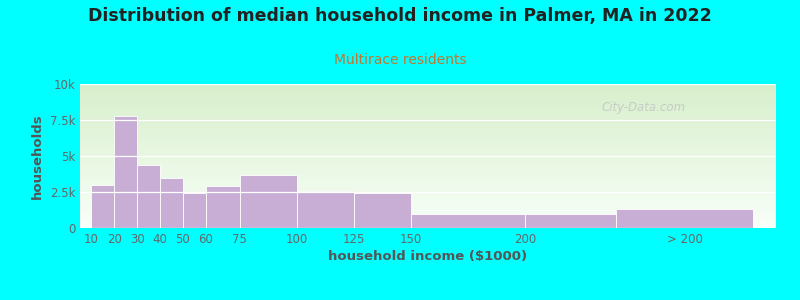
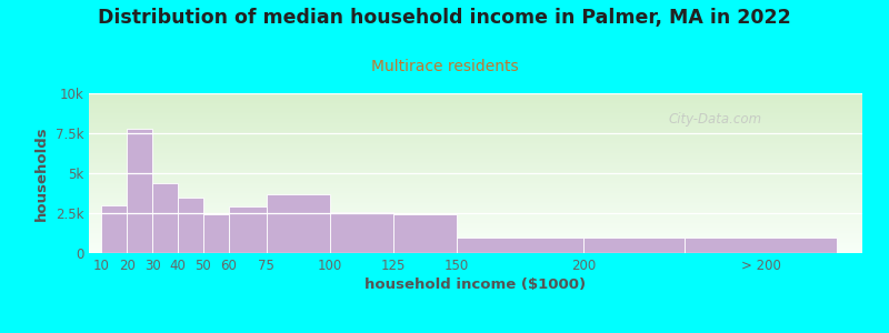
> 200: 1.3k -> 1.0k
